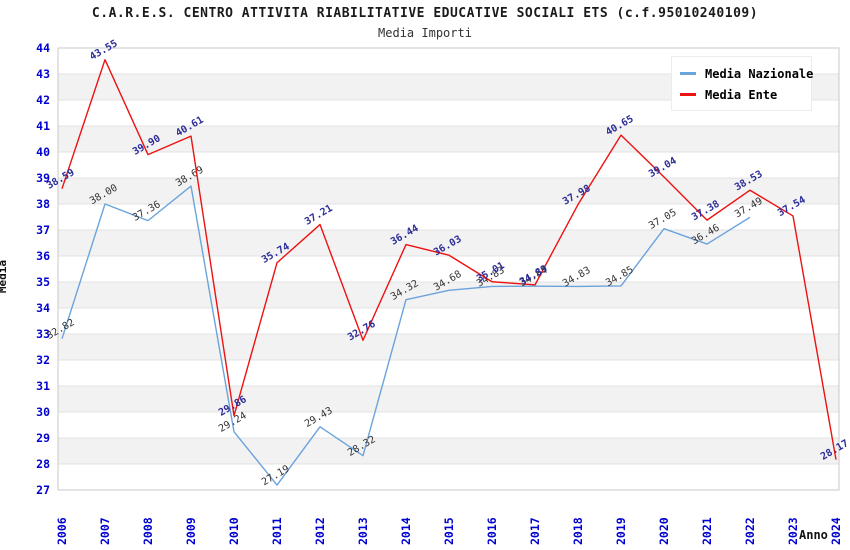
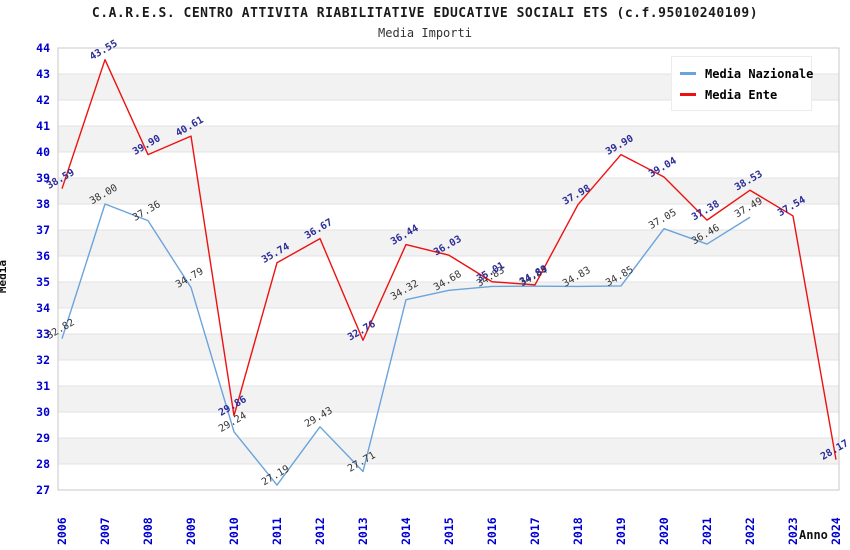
Media Nazionale/2009: 38.69 -> 34.79
Media Ente/2012: 37.21 -> 36.67
Media Nazionale/2013: 28.32 -> 27.71
Media Ente/2019: 40.65 -> 39.90
